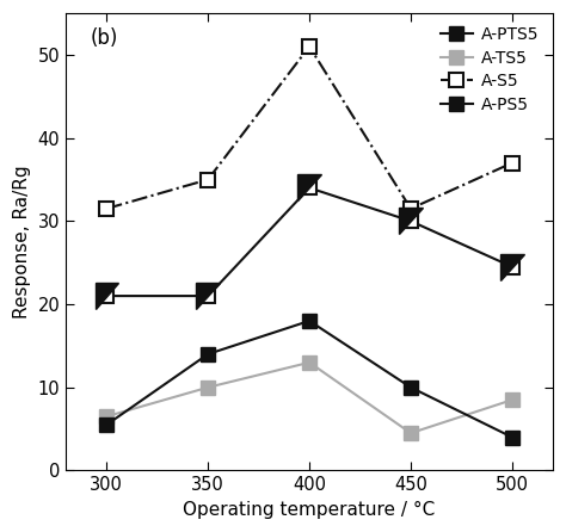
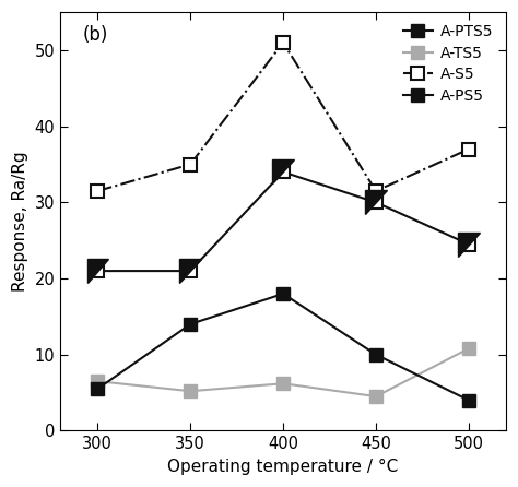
A-TS5/350: 10.0 -> 5.2
A-TS5/400: 13.0 -> 6.2
A-TS5/500: 8.5 -> 10.8
